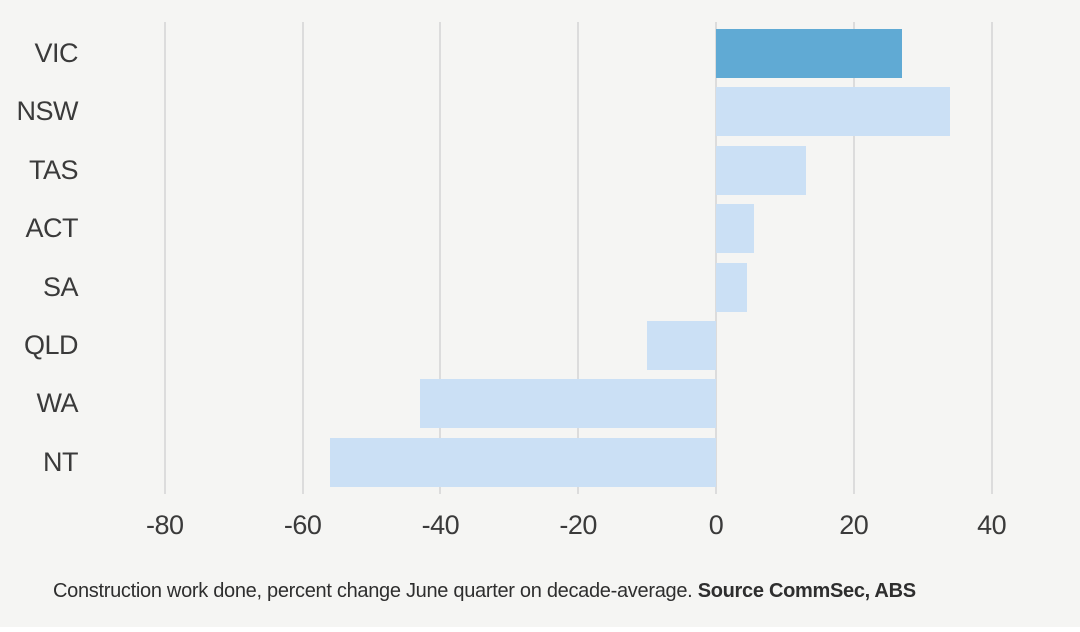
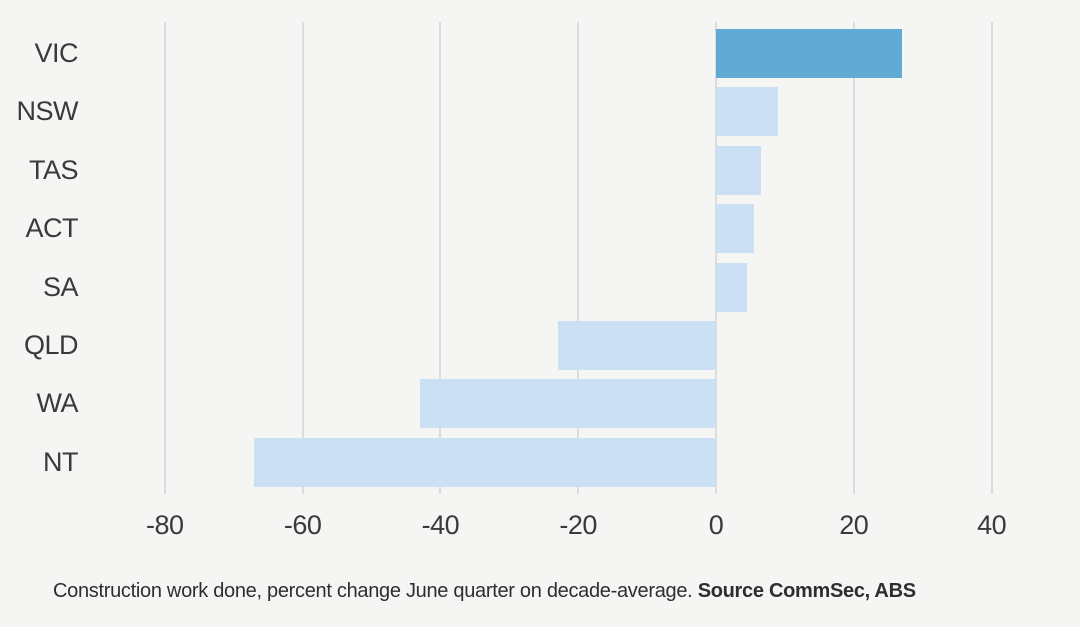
NSW: 34 -> 9
TAS: 13 -> 6
QLD: -10 -> -23
NT: -56 -> -67
